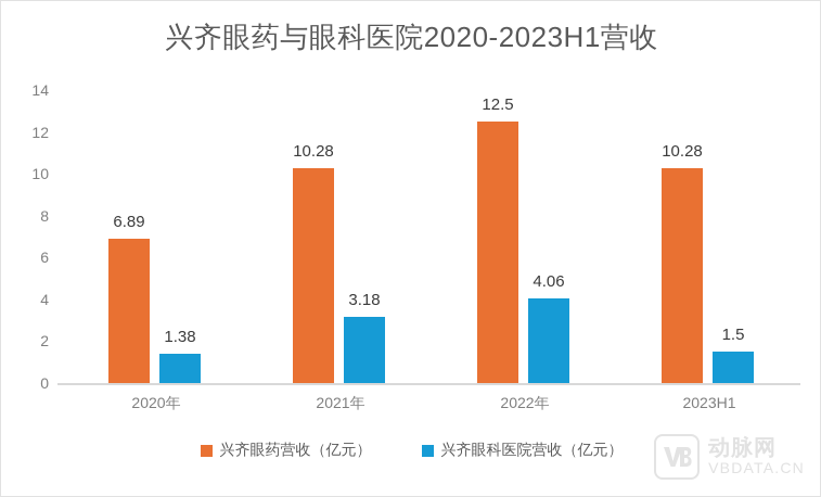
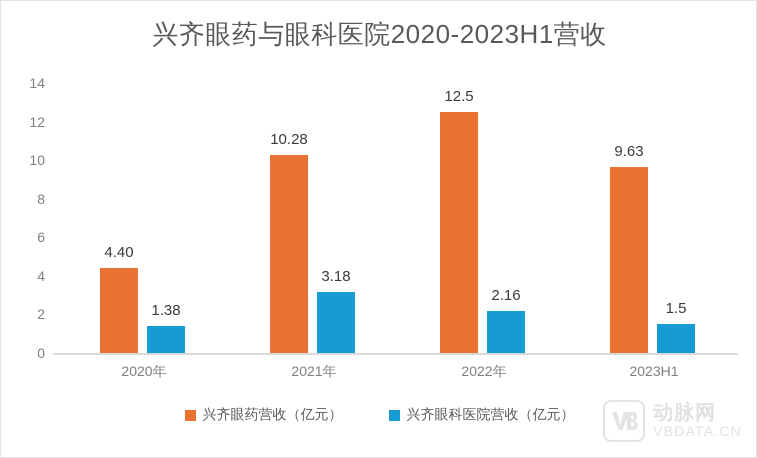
兴齐眼药营收（亿元）/2020年: 6.89 -> 4.40
兴齐眼科医院营收（亿元）/2022年: 4.06 -> 2.16
兴齐眼药营收（亿元）/2023H1: 10.28 -> 9.63
